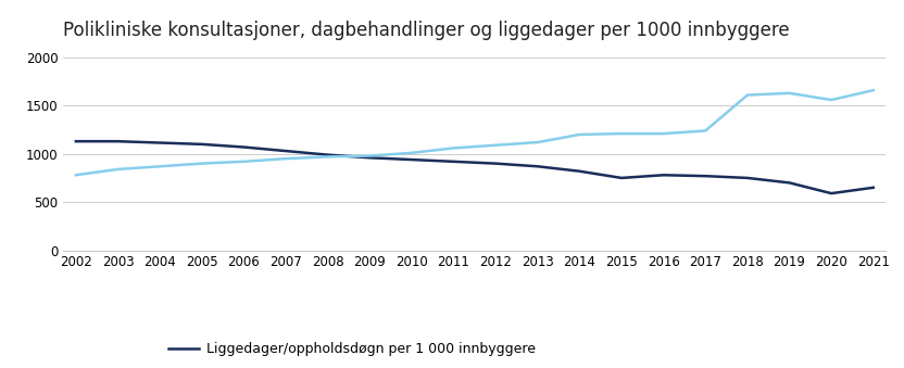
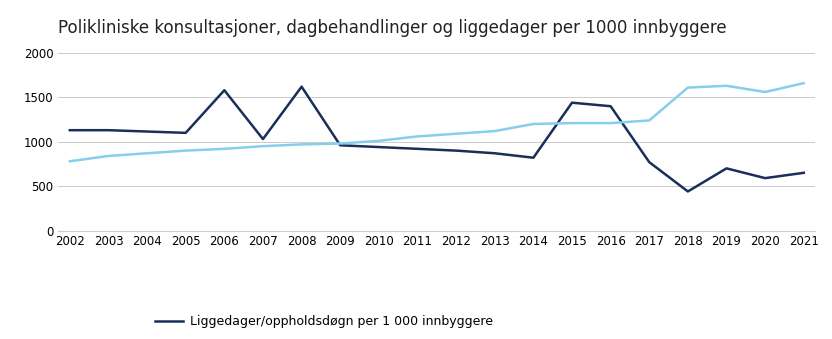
Liggedager/oppholdsdøgn per 1 000 innbyggere/2006: 1070 -> 1580
Liggedager/oppholdsdøgn per 1 000 innbyggere/2008: 990 -> 1620
Liggedager/oppholdsdøgn per 1 000 innbyggere/2015: 750 -> 1440
Liggedager/oppholdsdøgn per 1 000 innbyggere/2016: 780 -> 1400
Liggedager/oppholdsdøgn per 1 000 innbyggere/2018: 750 -> 440
